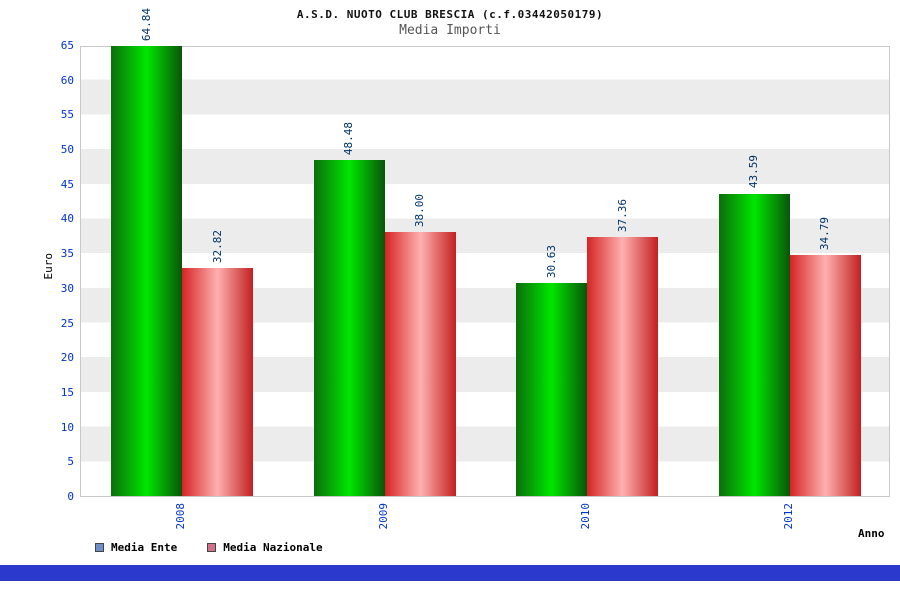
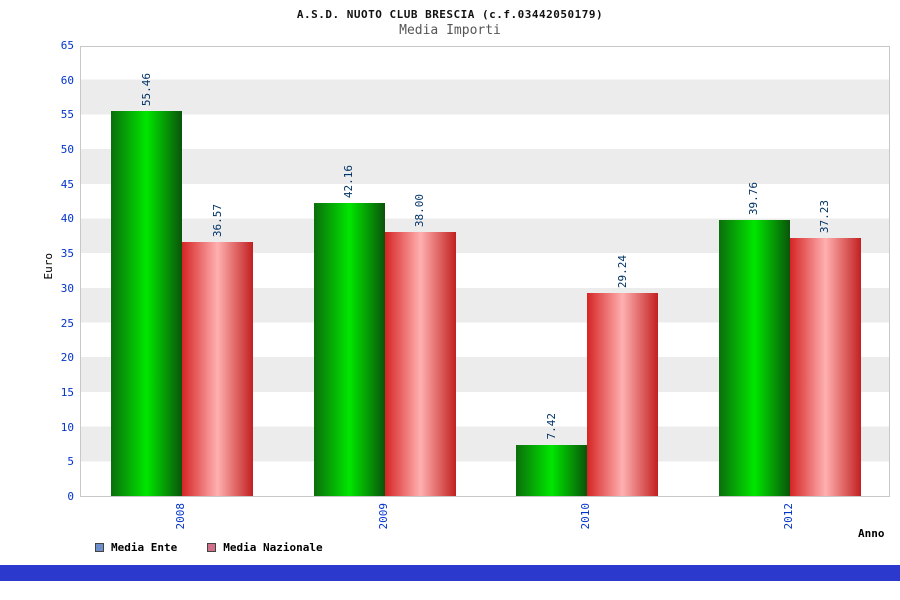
Media Ente/2008: 64.84 -> 55.46
Media Nazionale/2008: 32.82 -> 36.57
Media Ente/2009: 48.48 -> 42.16
Media Ente/2010: 30.63 -> 7.42
Media Nazionale/2010: 37.36 -> 29.24
Media Ente/2012: 43.59 -> 39.76
Media Nazionale/2012: 34.79 -> 37.23
